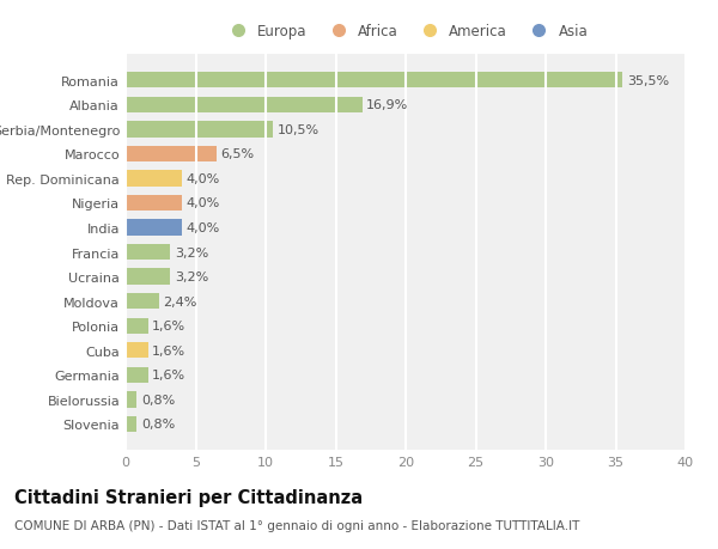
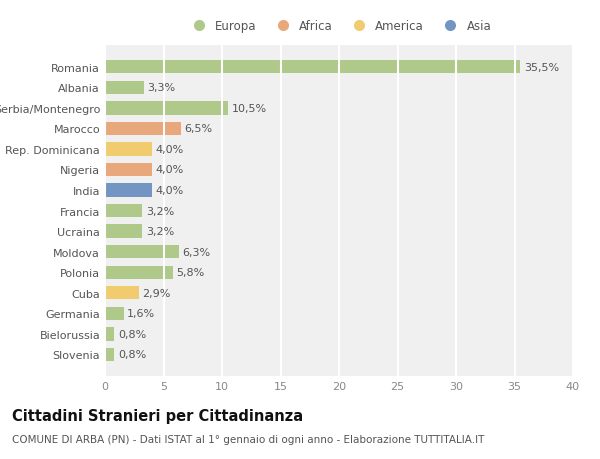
Albania: 16,9% -> 3,3%
Moldova: 2,4% -> 6,3%
Polonia: 1,6% -> 5,8%
Cuba: 1,6% -> 2,9%
